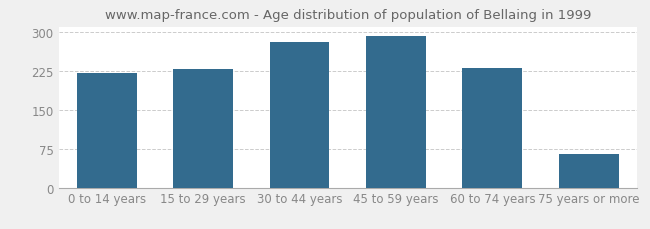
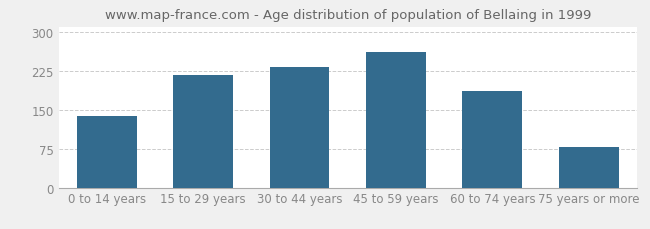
0 to 14 years: 220 -> 138
15 to 29 years: 228 -> 216
30 to 44 years: 280 -> 232
45 to 59 years: 292 -> 262
60 to 74 years: 230 -> 186
75 years or more: 65 -> 78
